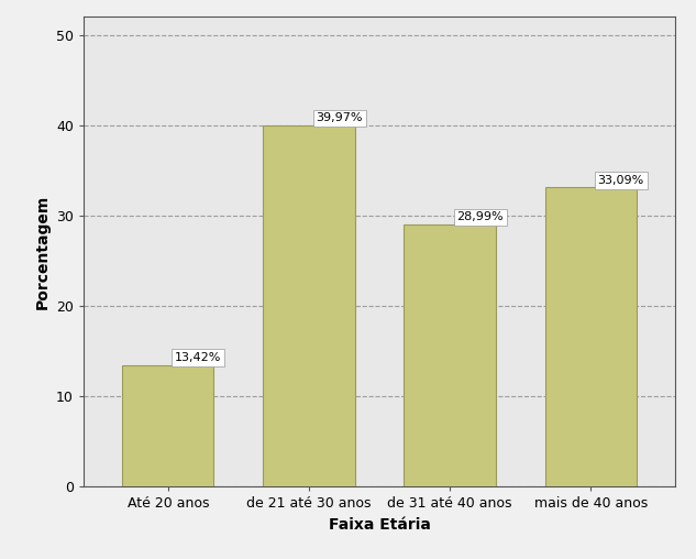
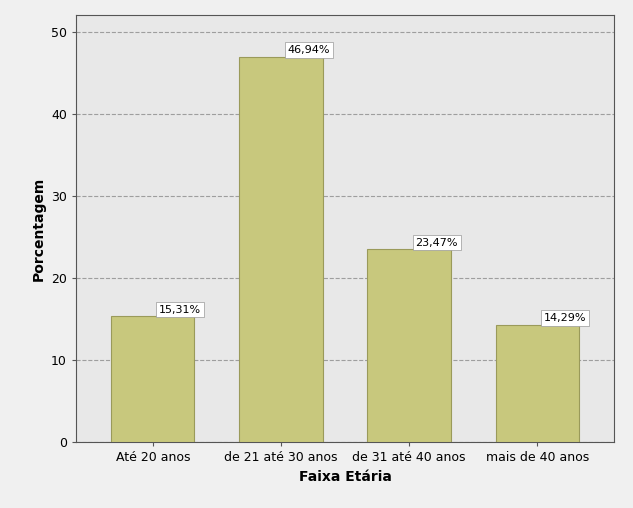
Até 20 anos: 13,42% -> 15,31%
de 21 até 30 anos: 39,97% -> 46,94%
de 31 até 40 anos: 28,99% -> 23,47%
mais de 40 anos: 33,09% -> 14,29%
